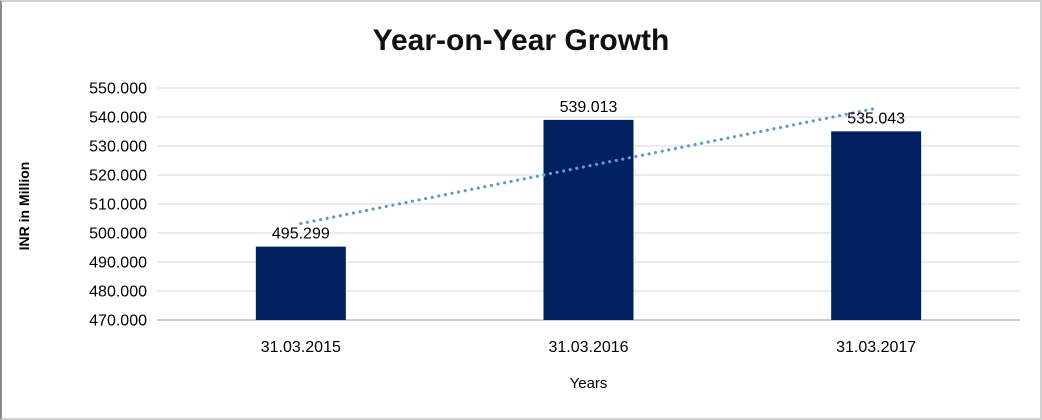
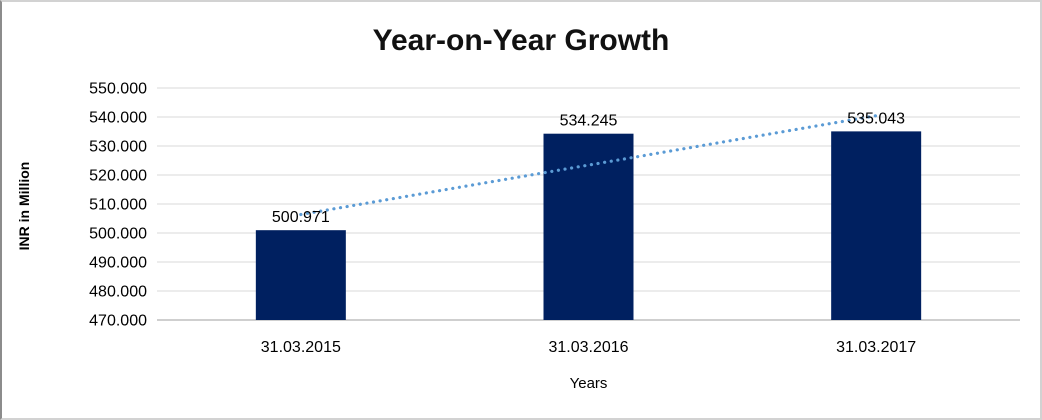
31.03.2015: 495.299 -> 500.971
31.03.2016: 539.013 -> 534.245
